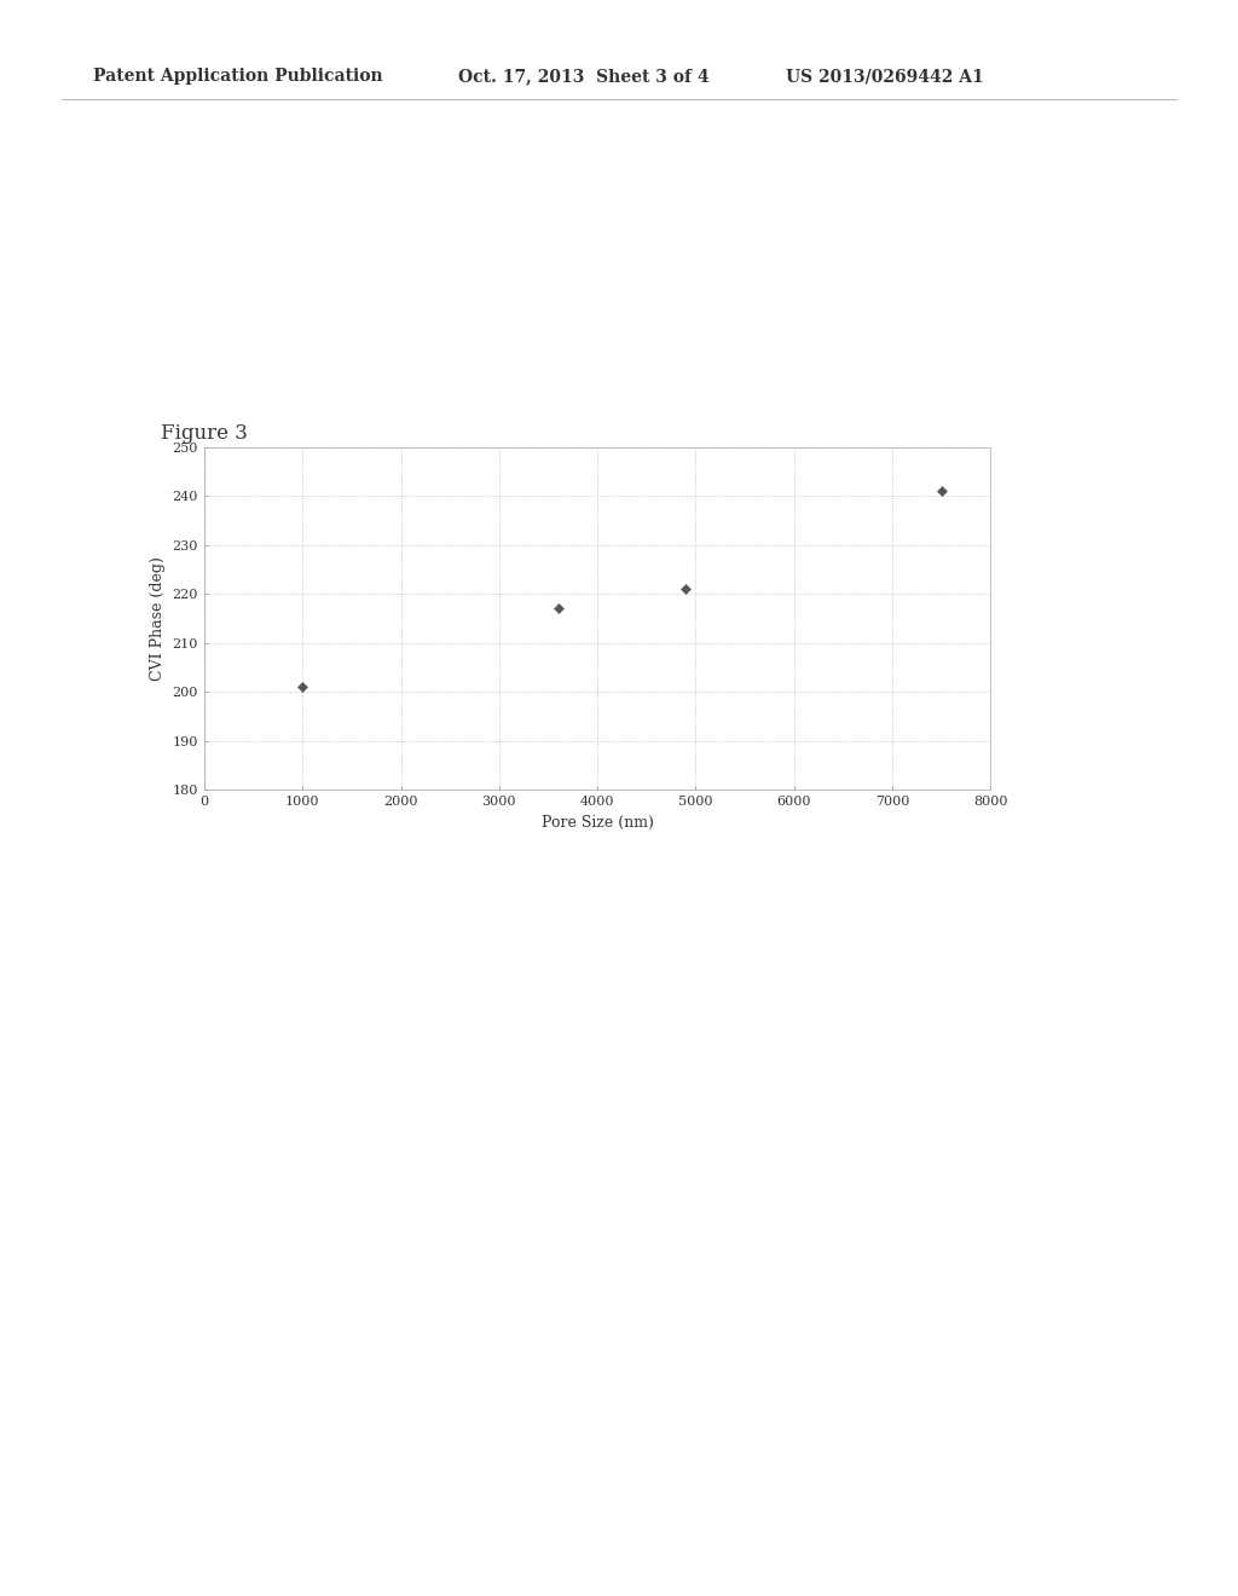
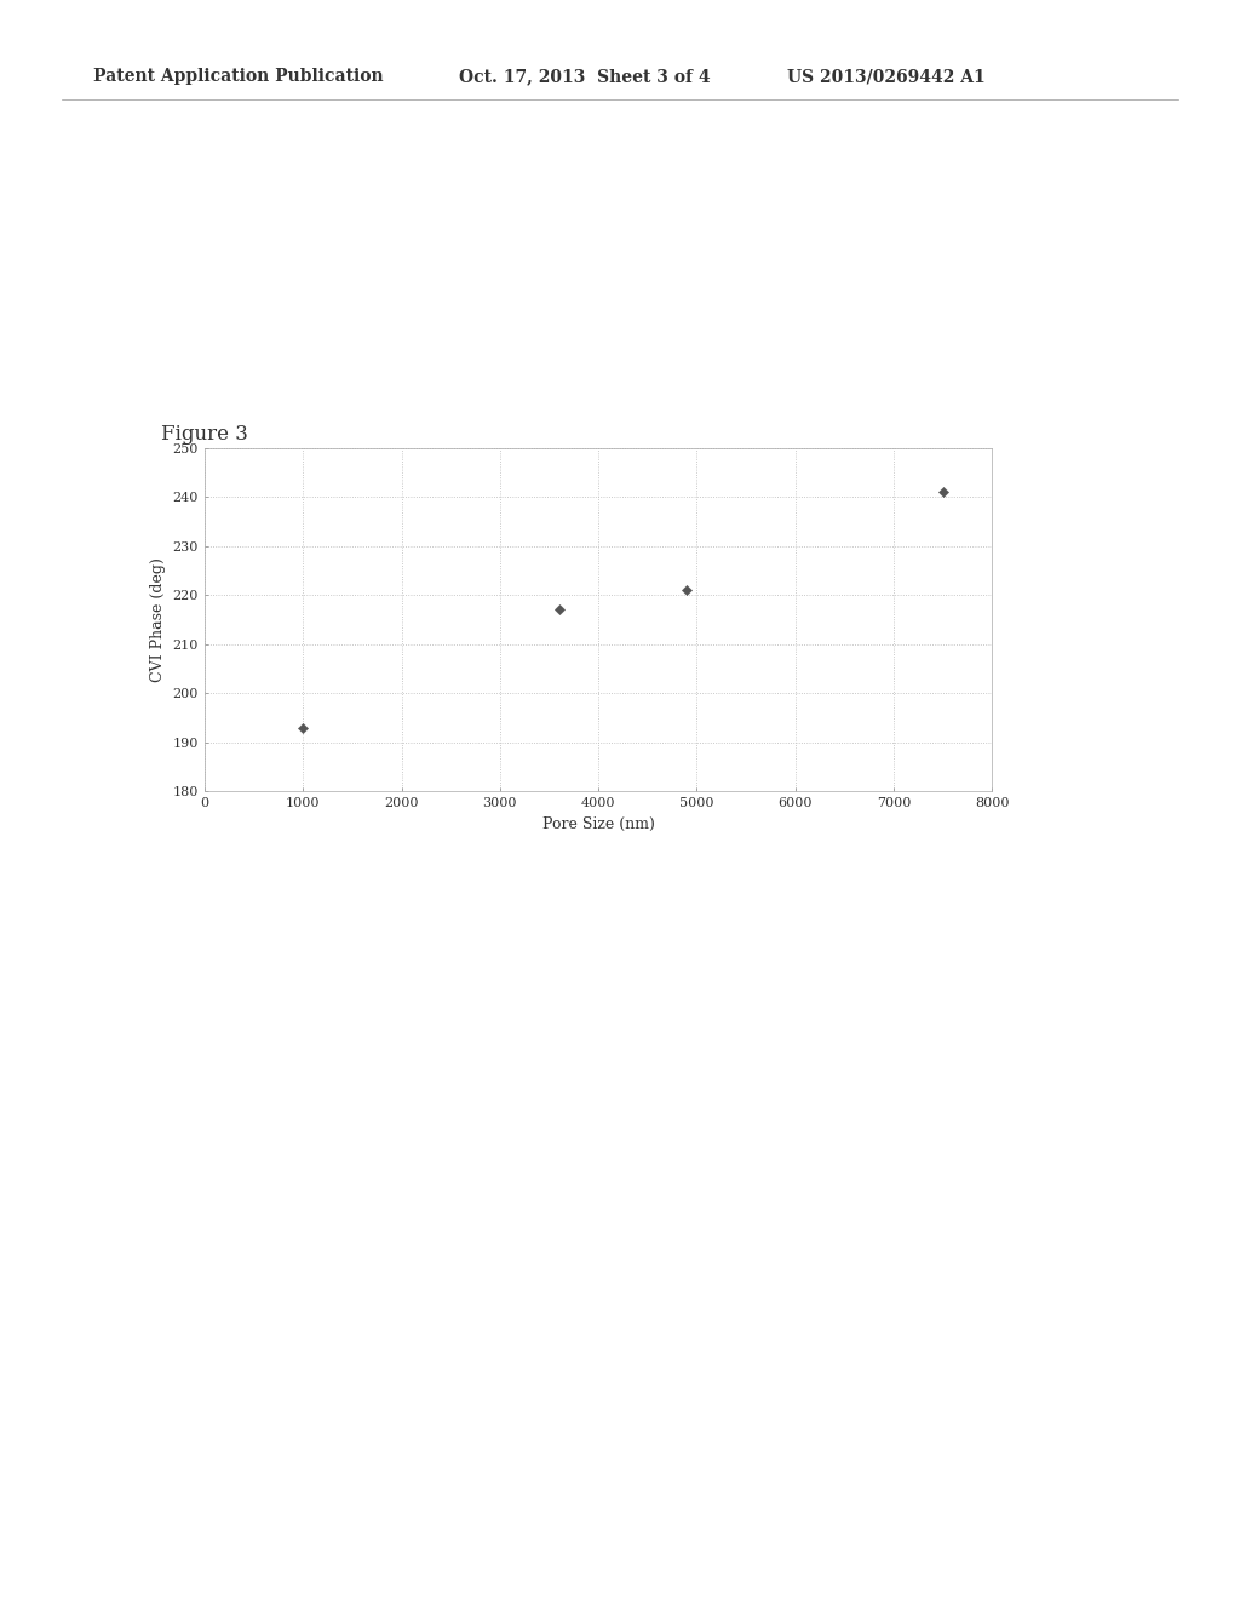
1000: 201 -> 193
